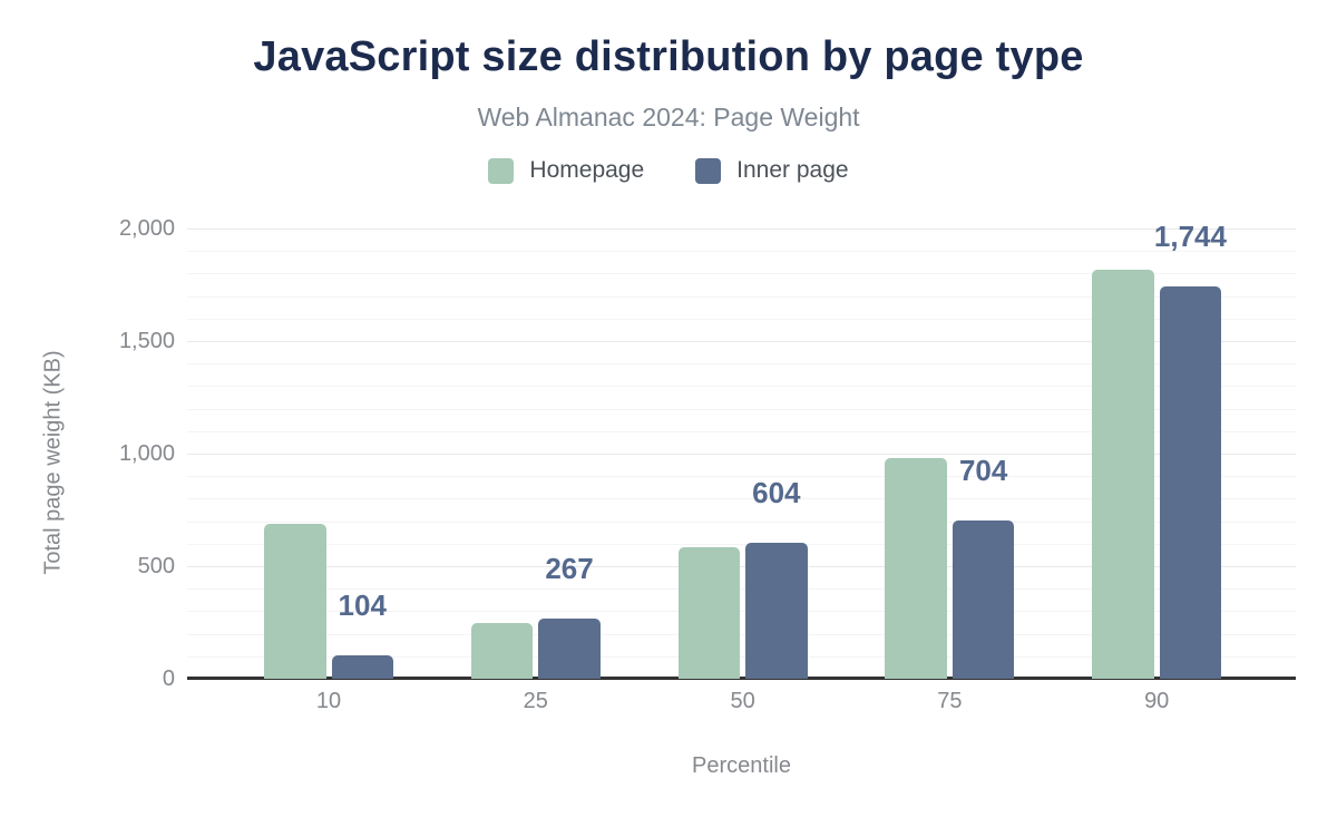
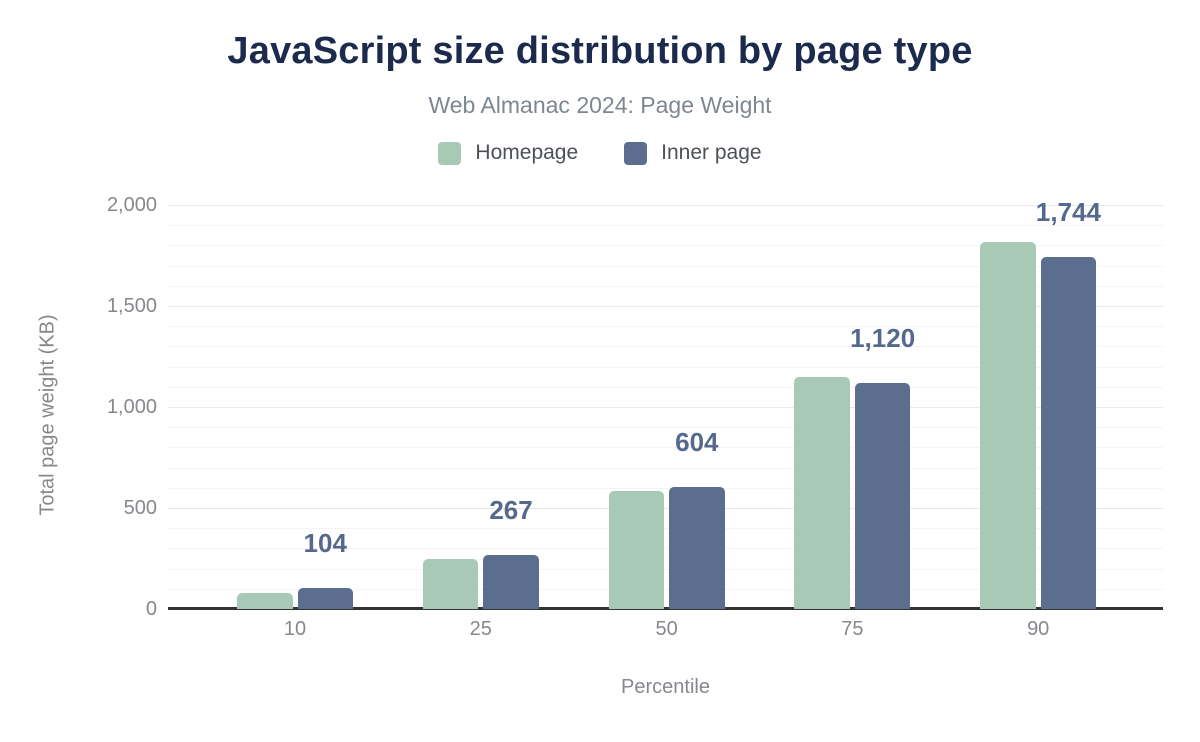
Homepage/10: 690 -> 80
Homepage/75: 980 -> 1150
Inner page/75: 704 -> 1,120
